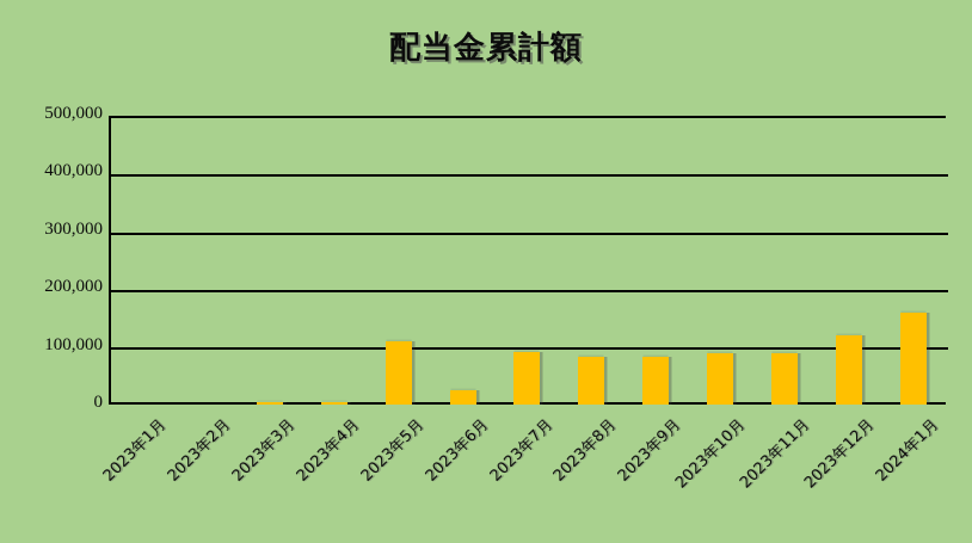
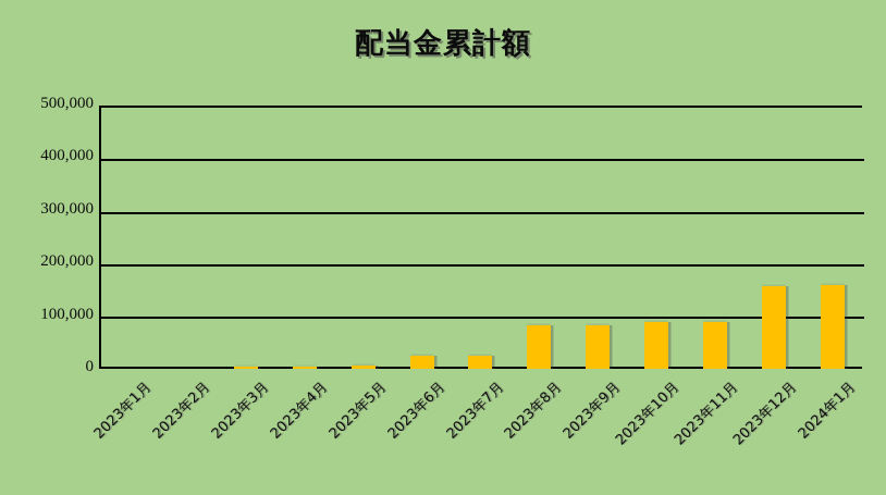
2023年5月: 110000 -> 10000
2023年7月: 90000 -> 20000
2023年12月: 120000 -> 160000
